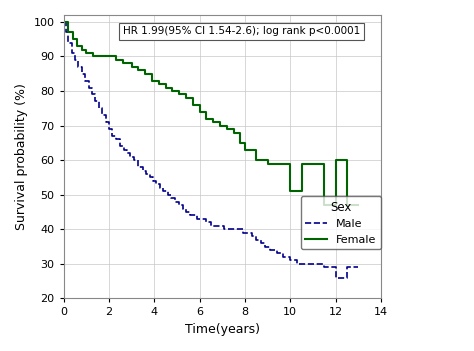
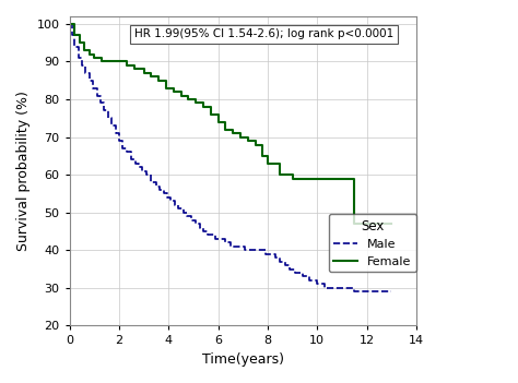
Female/10: 51 -> 59
Male/12: 26 -> 29
Female/12: 60 -> 47
